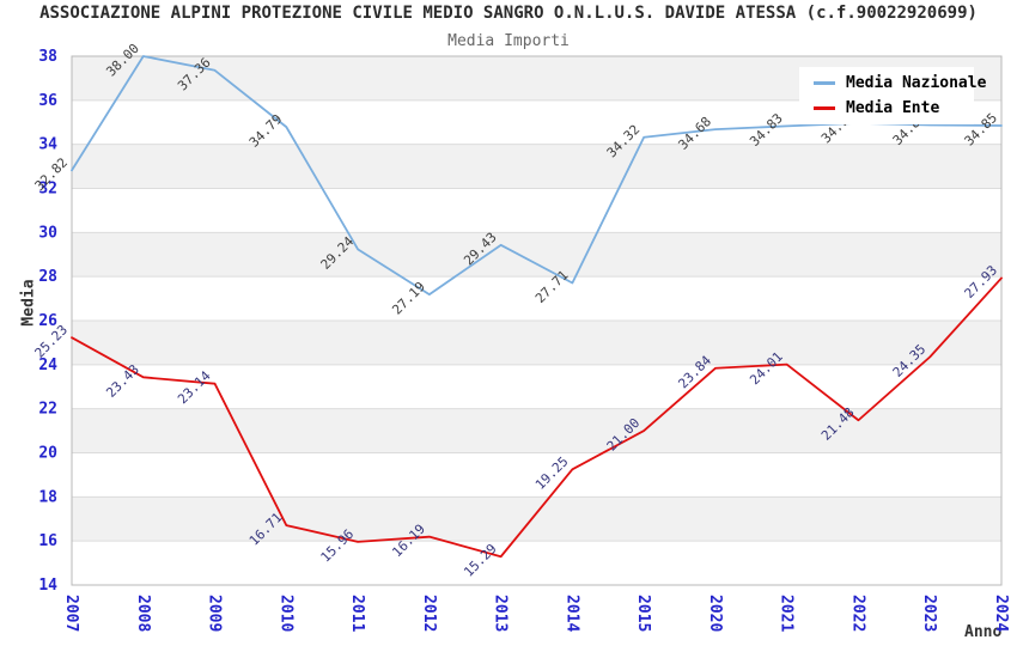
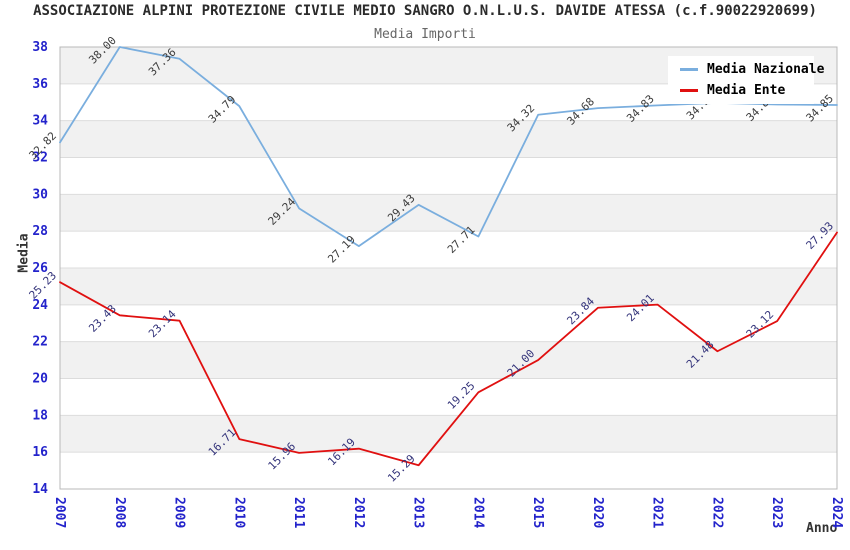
Media Ente/2023: 24.35 -> 23.12
